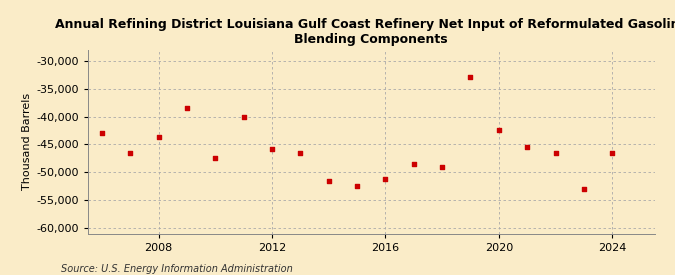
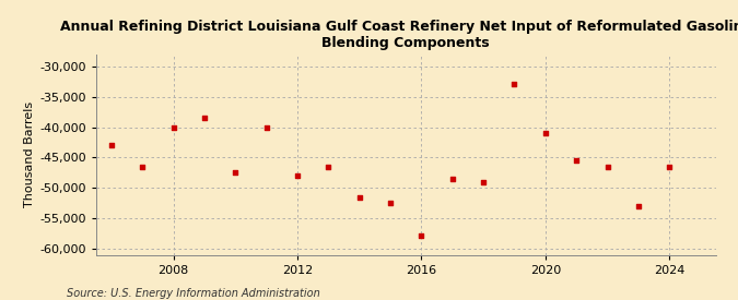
2008: -43,600 -> -40,000
2012: -45,800 -> -48,000
2016: -51,200 -> -57,800
2020: -42,400 -> -41,000
